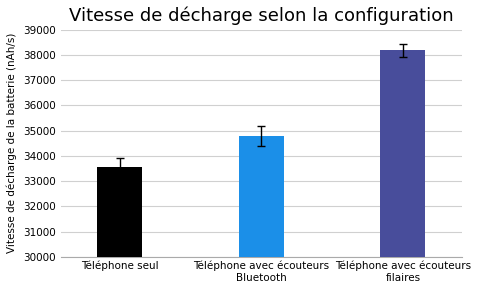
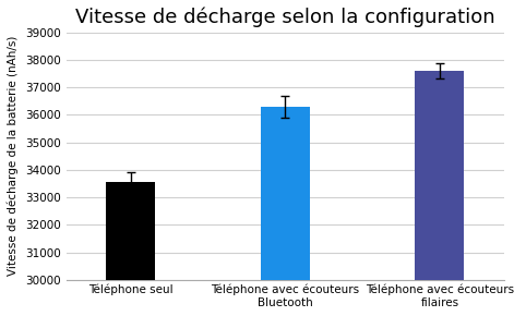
Téléphone avec écouteurs Bluetooth: 34800 -> 36300
Téléphone avec écouteurs filaires: 38180 -> 37600
